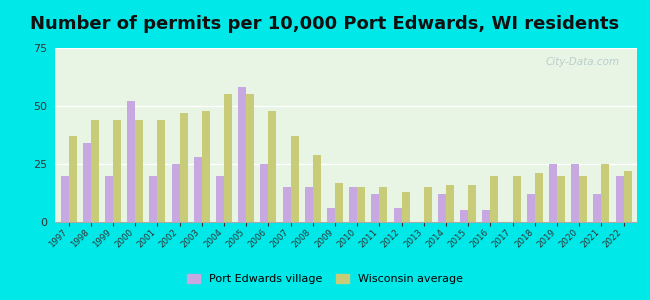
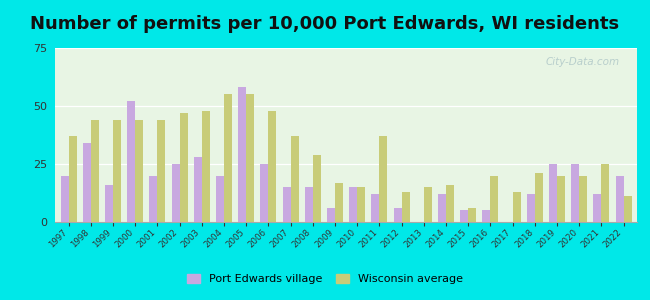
Port Edwards village/1999: 20 -> 16
Wisconsin average/2011: 15 -> 37
Wisconsin average/2015: 16 -> 6
Wisconsin average/2017: 20 -> 13
Wisconsin average/2022: 22 -> 11
